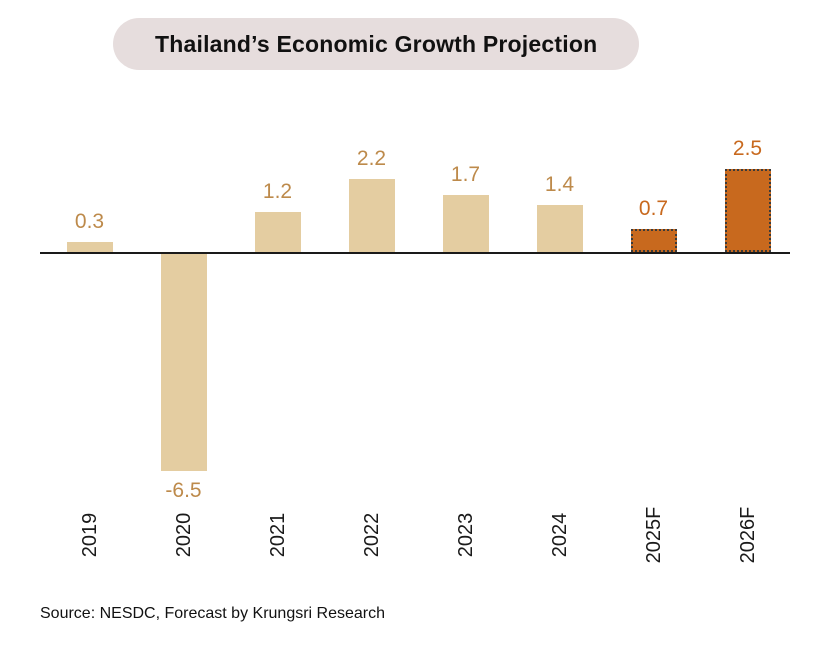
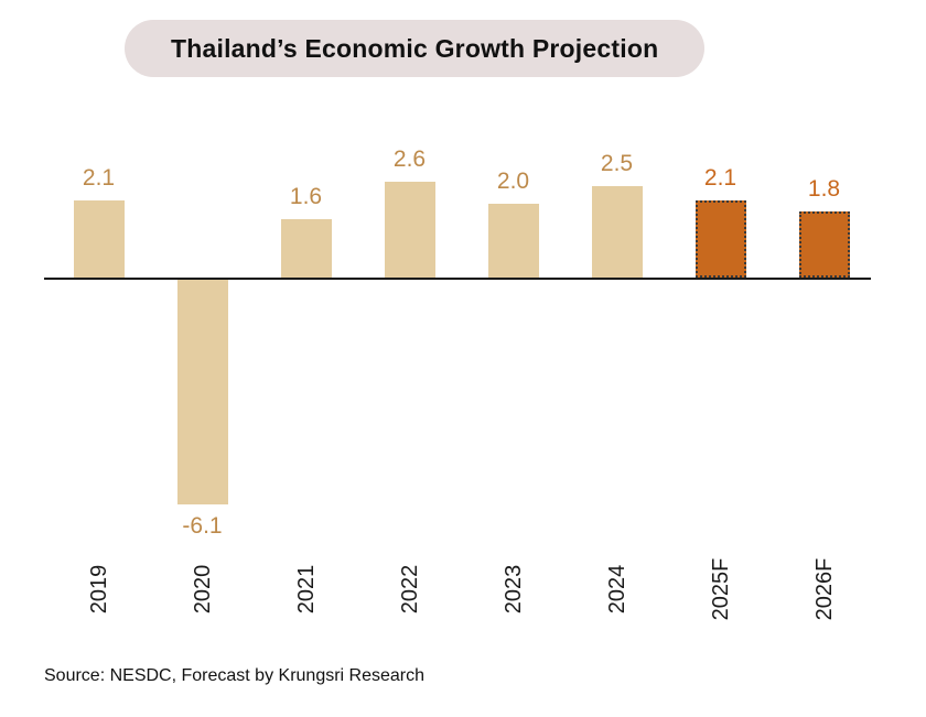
2019: 0.3 -> 2.1
2020: -6.5 -> -6.1
2021: 1.2 -> 1.6
2022: 2.2 -> 2.6
2023: 1.7 -> 2.0
2024: 1.4 -> 2.5
2025F: 0.7 -> 2.1
2026F: 2.5 -> 1.8
